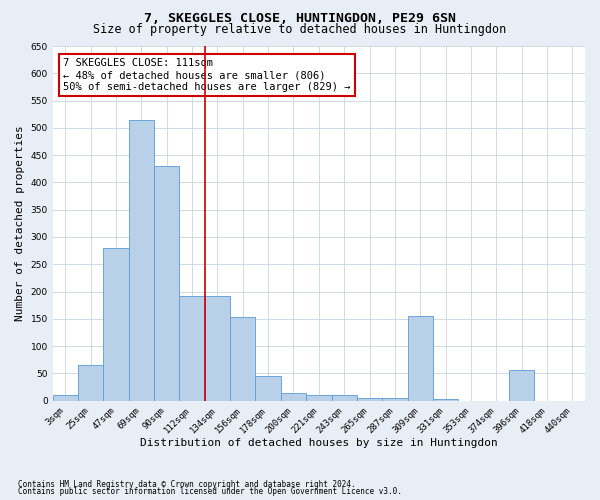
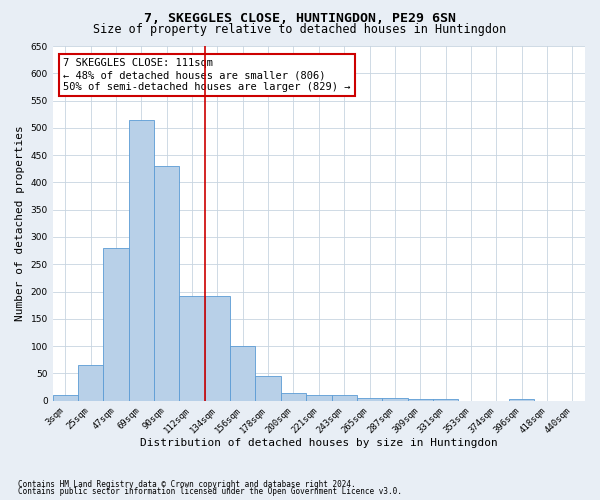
156sqm: 154 -> 100
309sqm: 156 -> 3
396sqm: 56 -> 3
